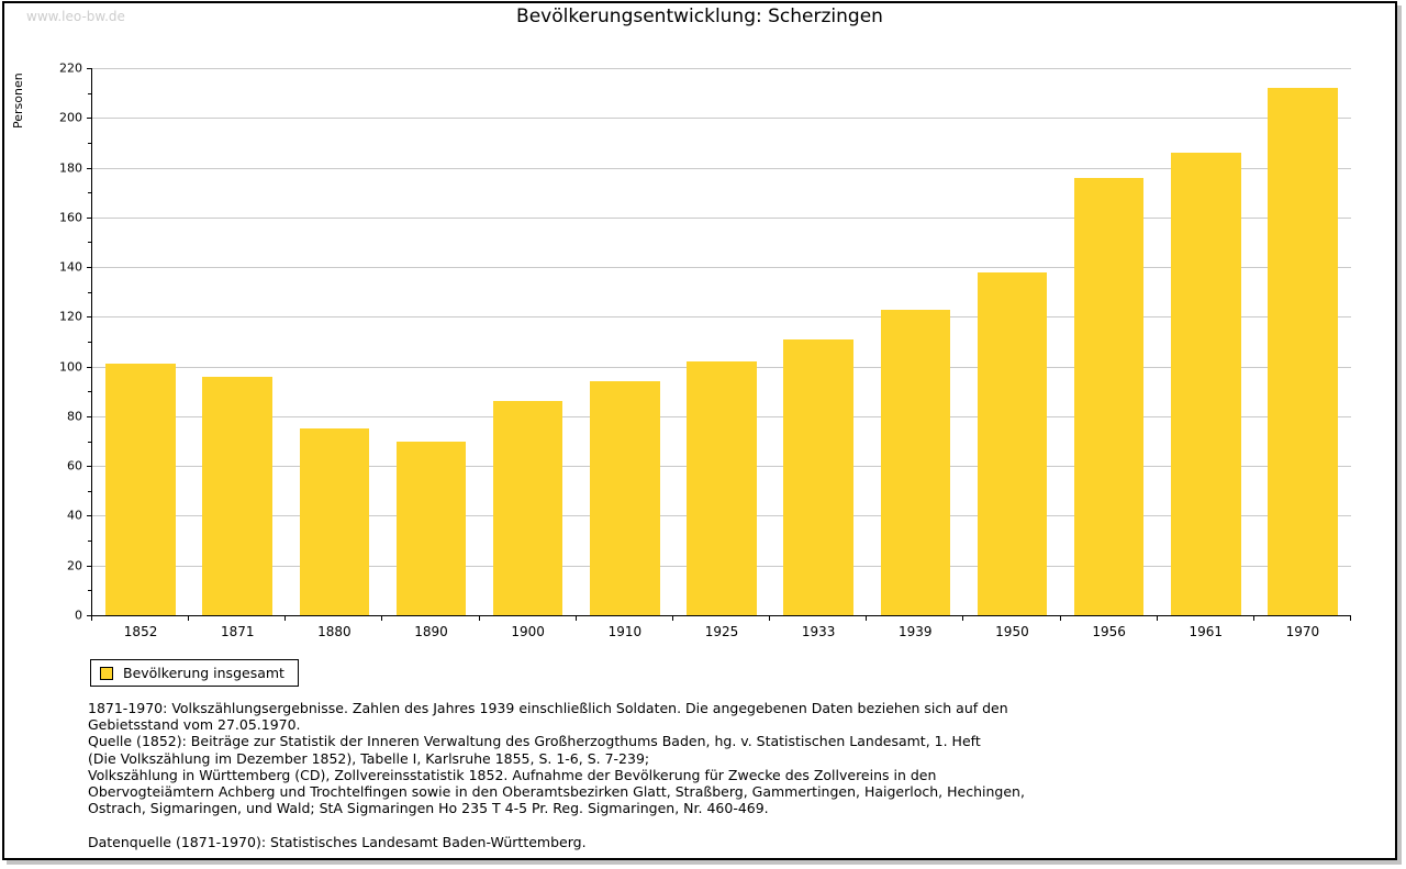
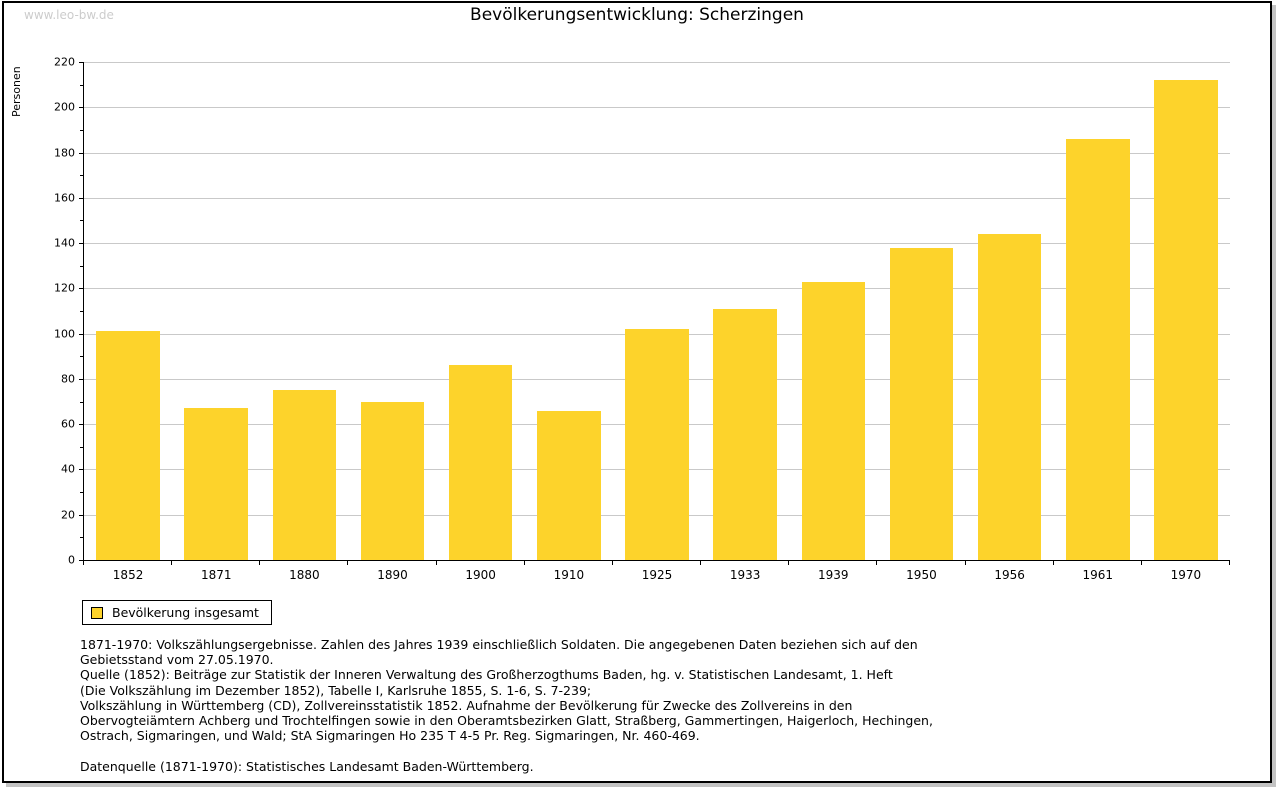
1871: 96 -> 67
1910: 94 -> 66
1956: 176 -> 144
